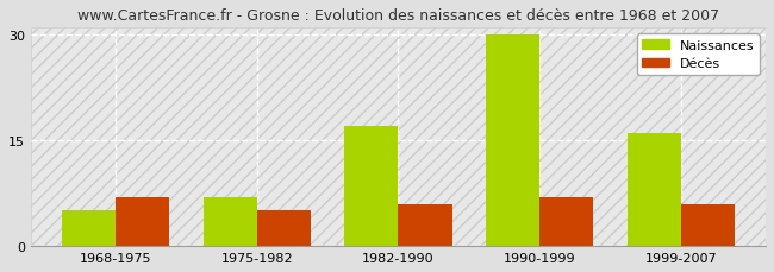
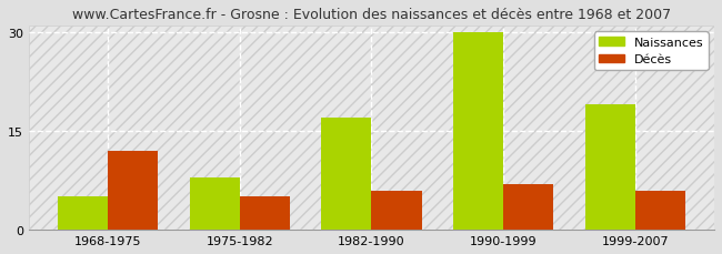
Décès/1968-1975: 7 -> 12
Naissances/1975-1982: 7 -> 8
Naissances/1999-2007: 16 -> 19
